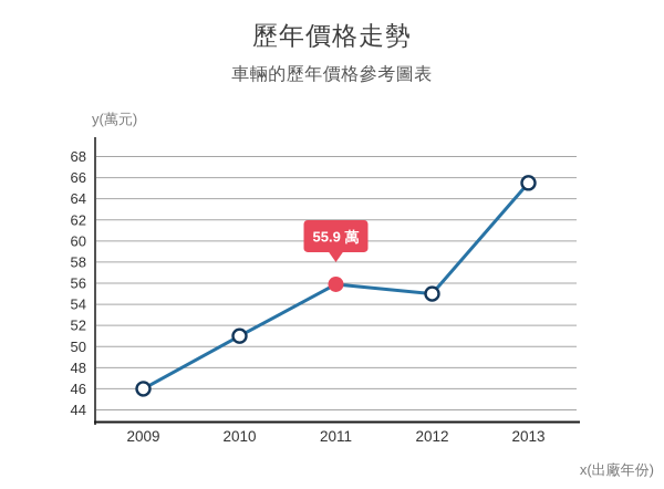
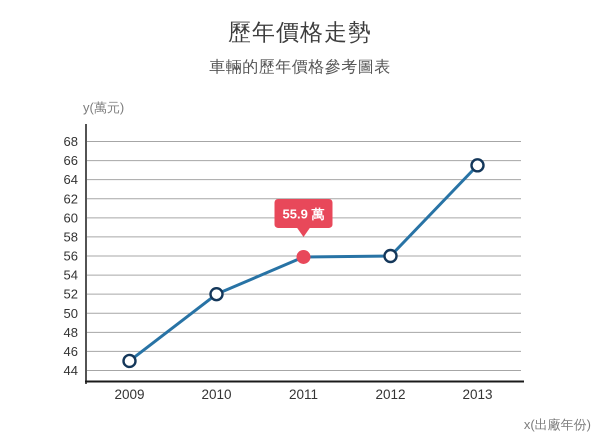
2009: 46 -> 45
2010: 51 -> 52
2012: 55 -> 56
